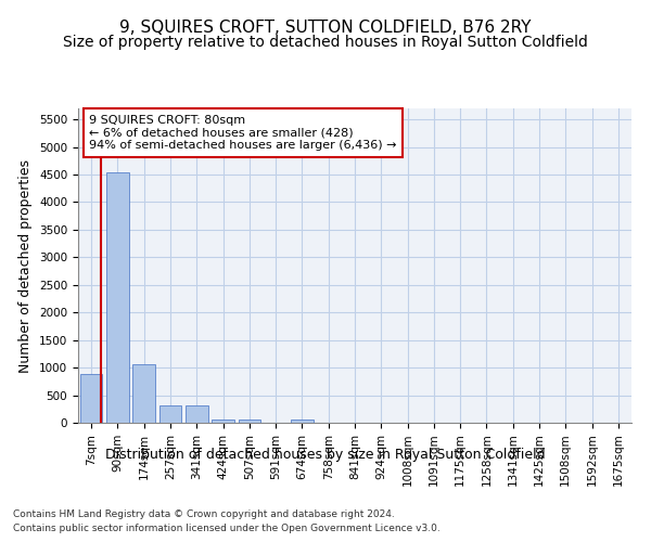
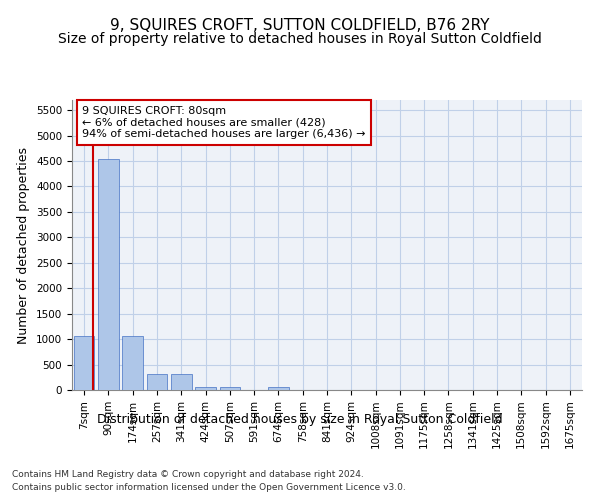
7sqm: 880 -> 1060
